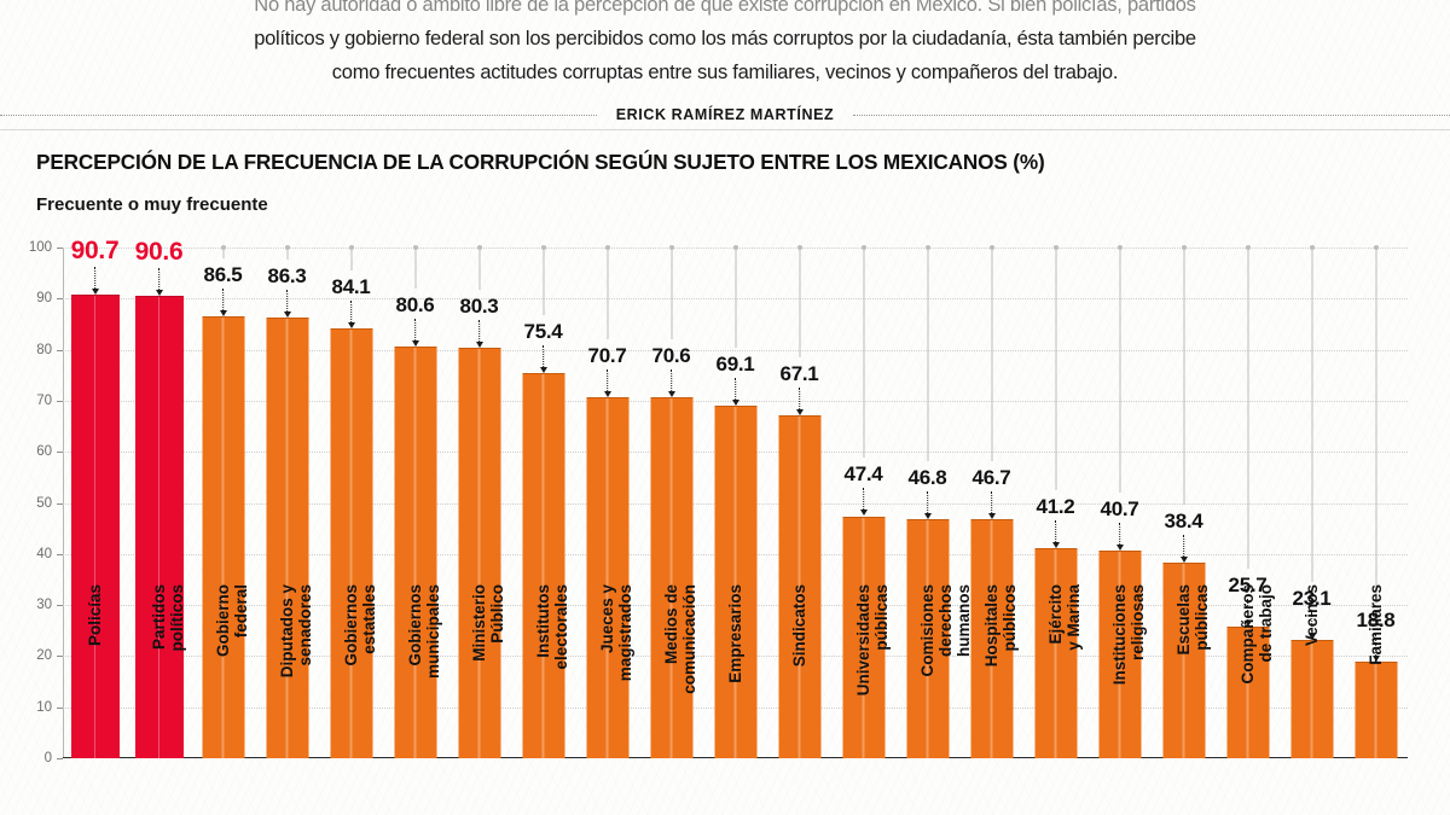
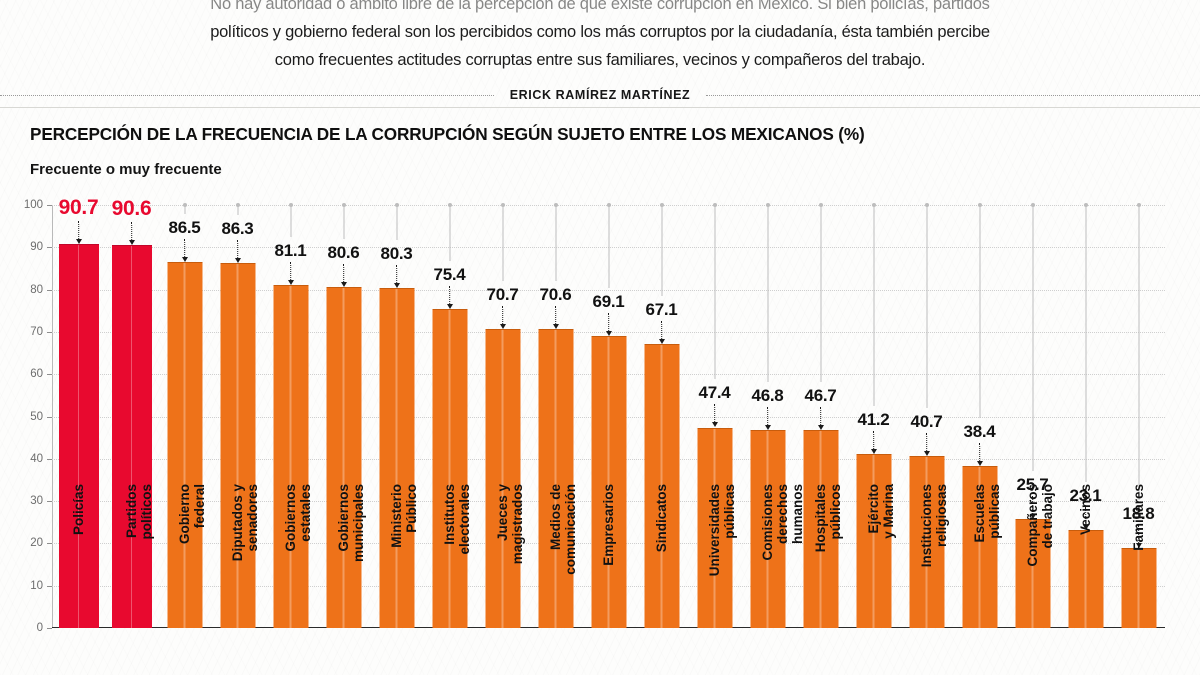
Gobiernos estatales: 84.1 -> 81.1
